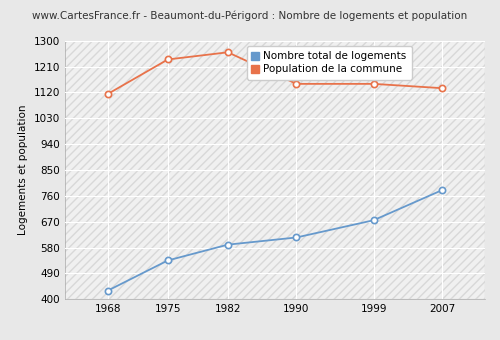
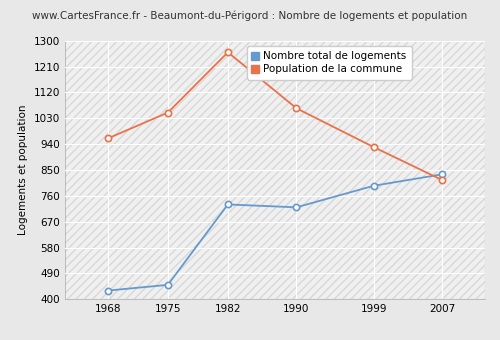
Population de la commune/1968: 1115 -> 960
Nombre total de logements/1975: 535 -> 450
Population de la commune/1975: 1235 -> 1050
Nombre total de logements/1982: 590 -> 730
Nombre total de logements/1990: 615 -> 720
Population de la commune/1990: 1150 -> 1065
Nombre total de logements/1999: 675 -> 795
Population de la commune/1999: 1150 -> 930
Nombre total de logements/2007: 780 -> 835
Population de la commune/2007: 1135 -> 815
